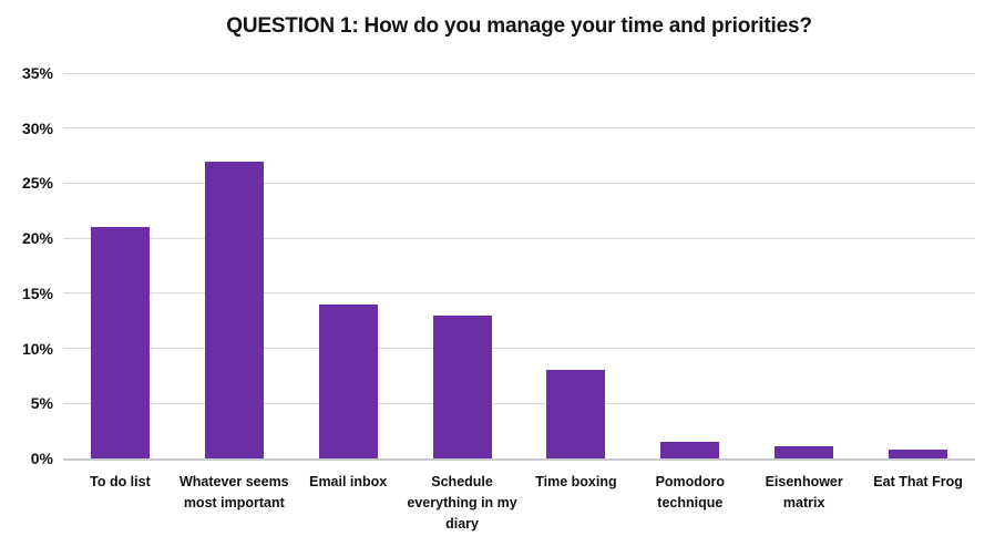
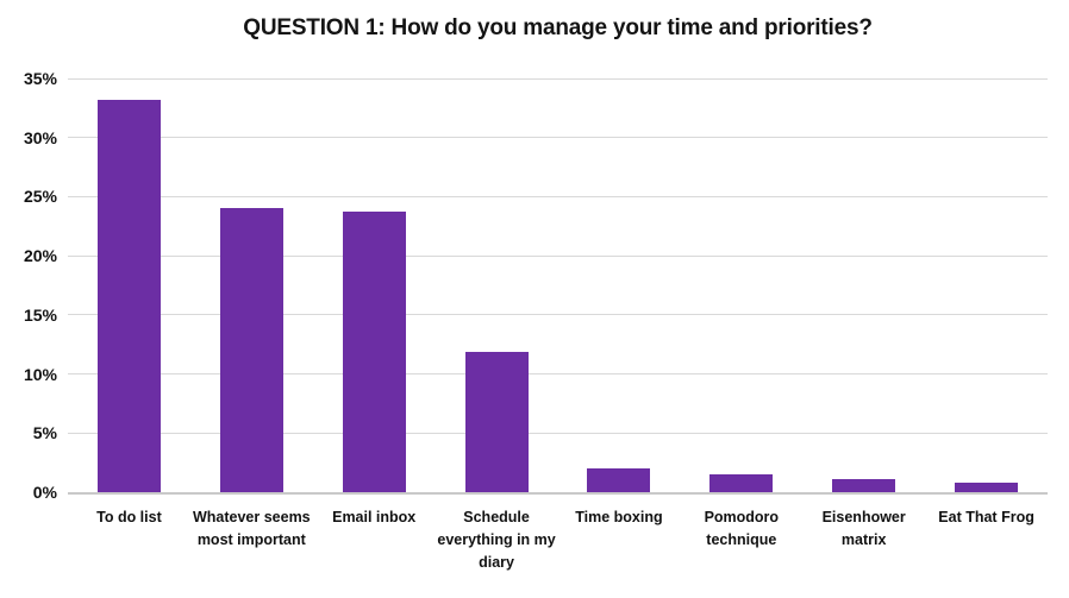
To do list: 21% -> 33%
Whatever seems most important: 27% -> 24%
Email inbox: 14% -> 24%
Schedule everything in my diary: 13% -> 12%
Time boxing: 8% -> 2%
